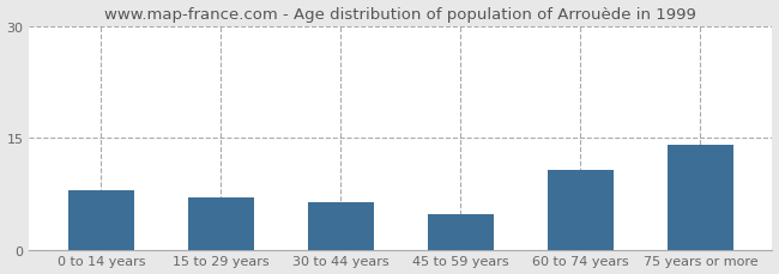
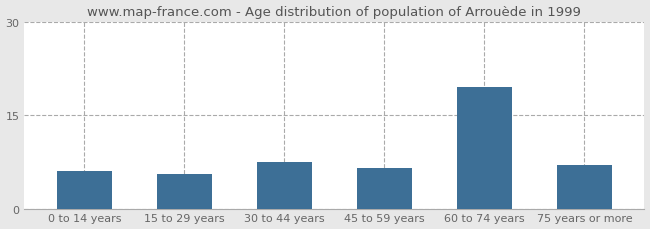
0 to 14 years: 8.0 -> 6.0
15 to 29 years: 7.0 -> 5.5
30 to 44 years: 6.4 -> 7.5
45 to 59 years: 4.8 -> 6.5
60 to 74 years: 10.6 -> 19.5
75 years or more: 14.0 -> 7.0
